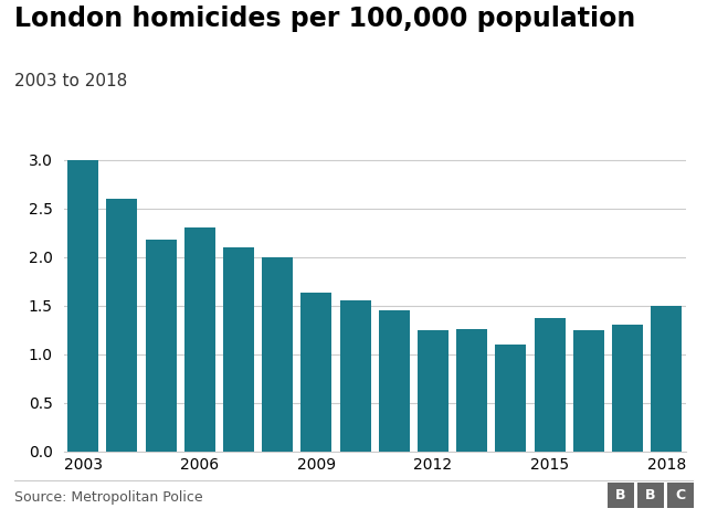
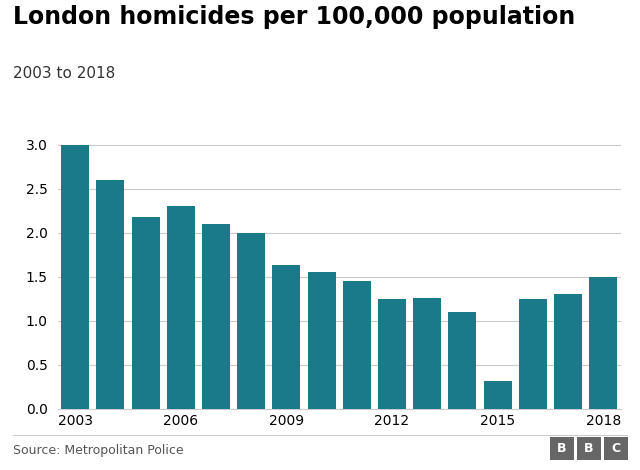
2015: 1.37 -> 0.32
